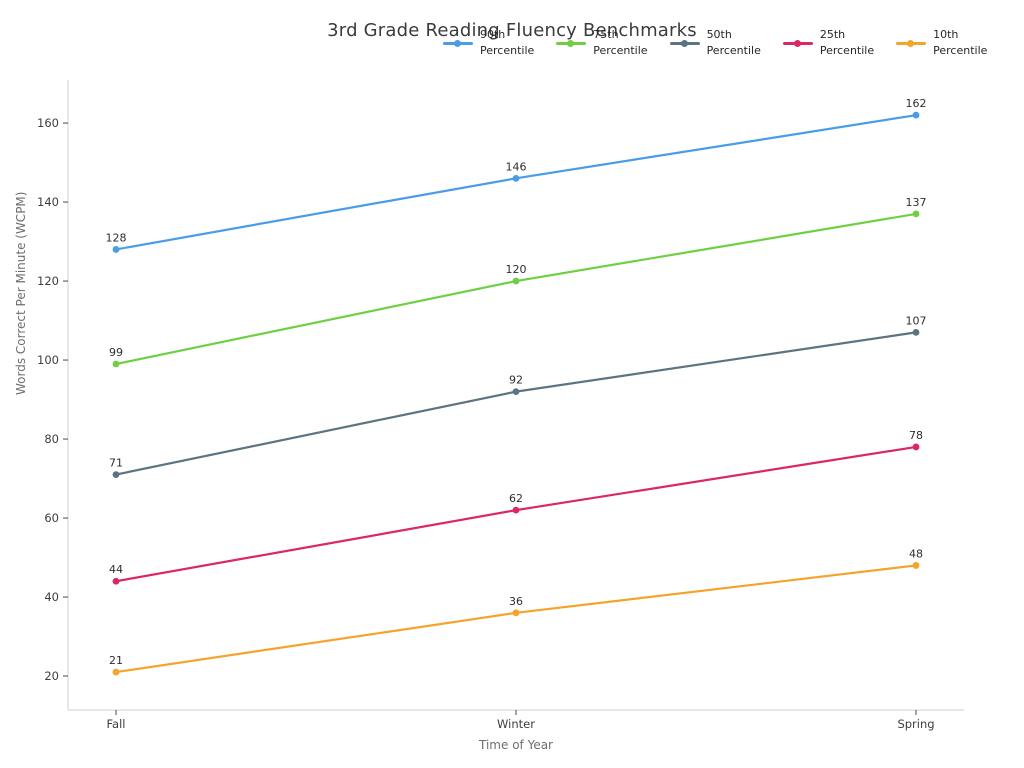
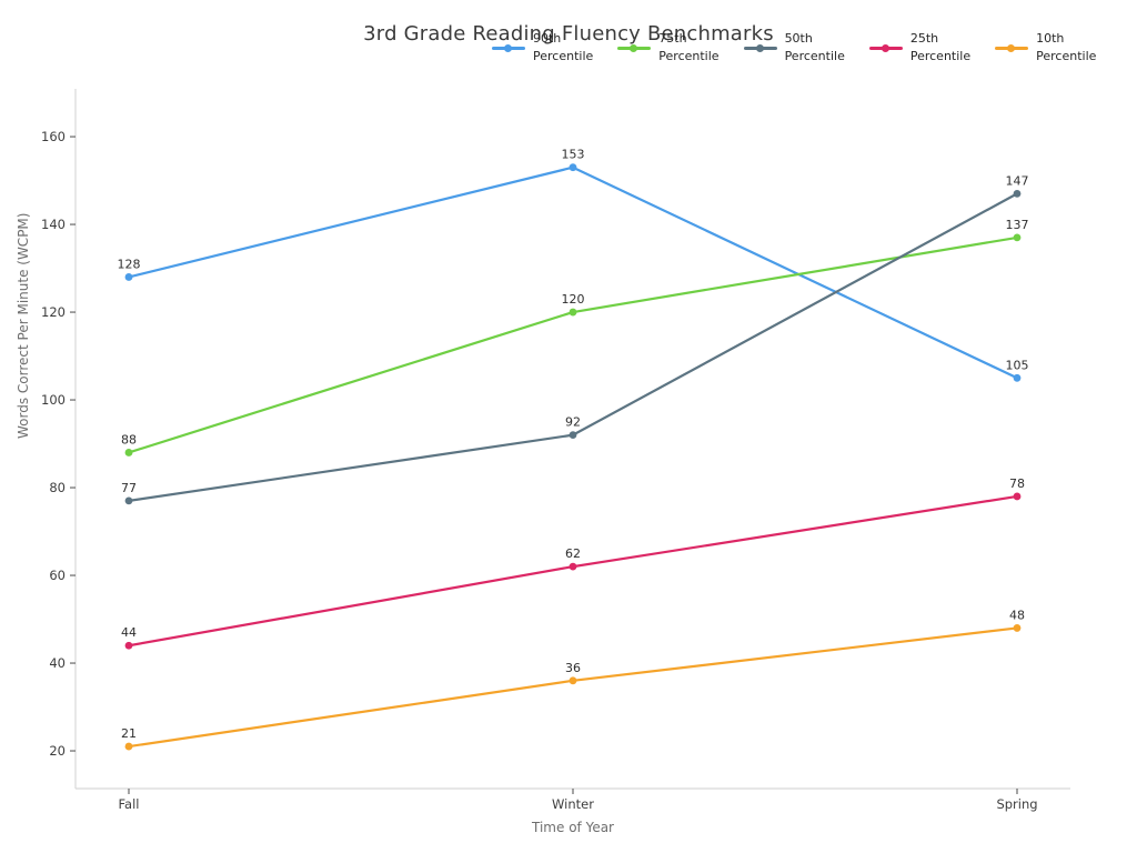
75th Percentile/Fall: 99 -> 88
50th Percentile/Fall: 71 -> 77
90th Percentile/Winter: 146 -> 153
90th Percentile/Spring: 162 -> 105
50th Percentile/Spring: 107 -> 147
